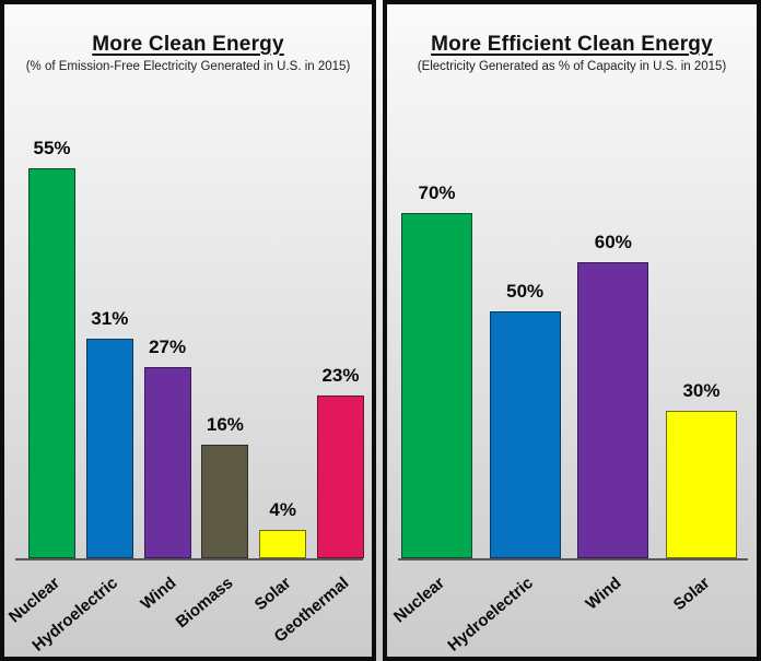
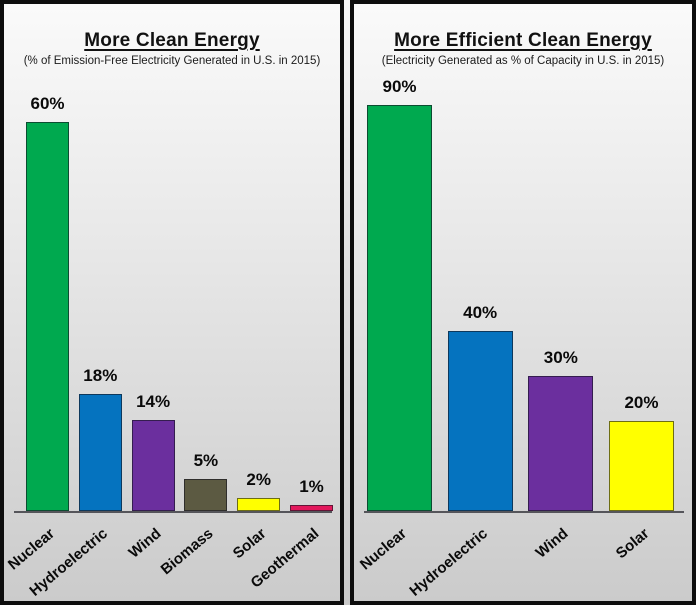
More Clean Energy/Nuclear: 55% -> 60%
More Clean Energy/Hydroelectric: 31% -> 18%
More Clean Energy/Wind: 27% -> 14%
More Clean Energy/Biomass: 16% -> 5%
More Clean Energy/Solar: 4% -> 2%
More Clean Energy/Geothermal: 23% -> 1%
More Efficient Clean Energy/Nuclear: 70% -> 90%
More Efficient Clean Energy/Hydroelectric: 50% -> 40%
More Efficient Clean Energy/Wind: 60% -> 30%
More Efficient Clean Energy/Solar: 30% -> 20%
